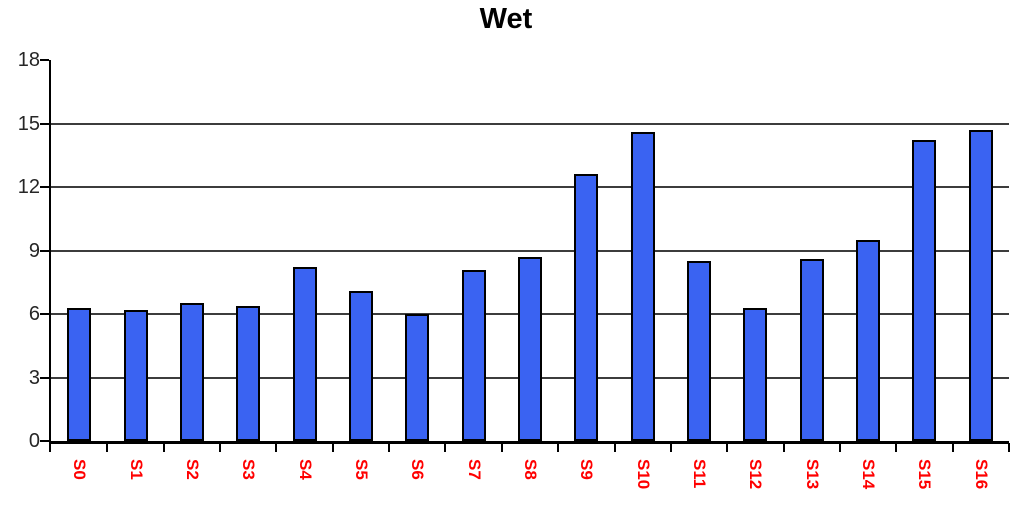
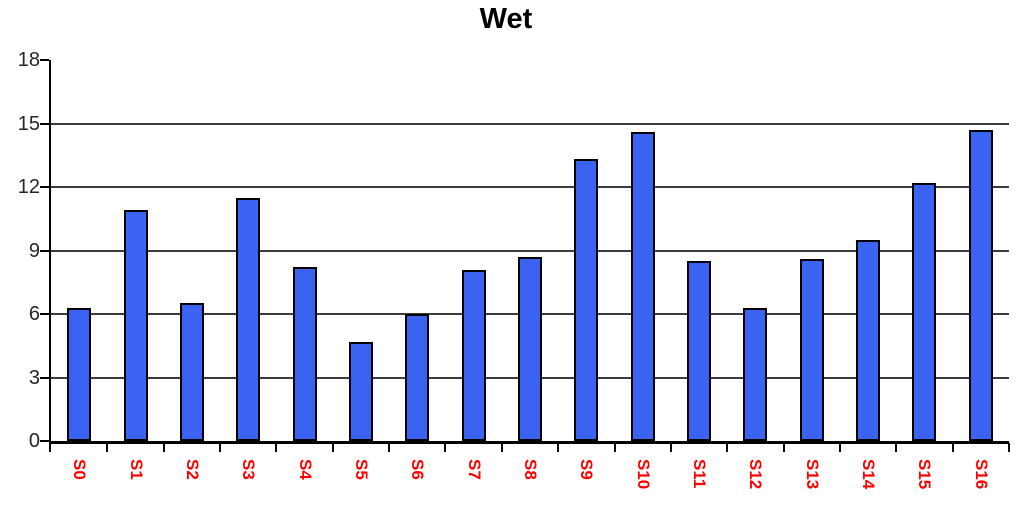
S1: 6.2 -> 10.9
S3: 6.4 -> 11.5
S5: 7.1 -> 4.7
S9: 12.6 -> 13.3
S15: 14.2 -> 12.2
